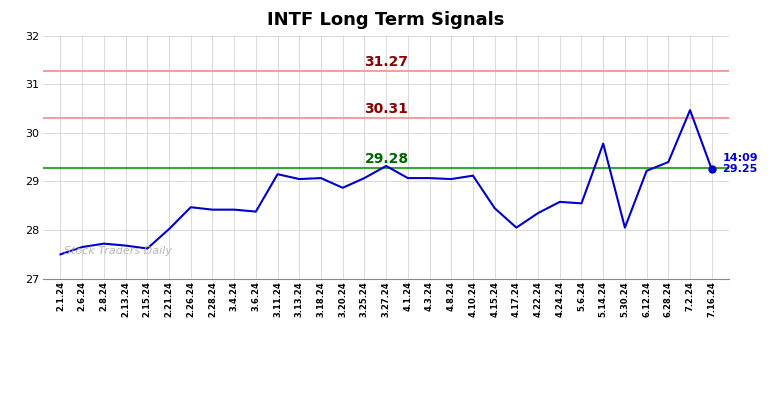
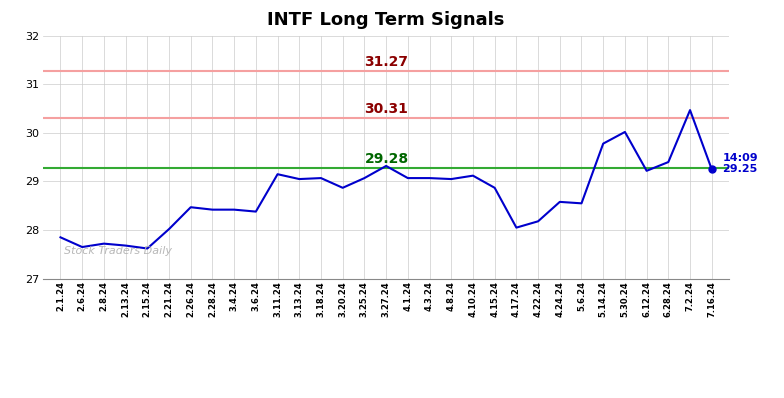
2.1.24: 27.50 -> 27.85
4.15.24: 28.45 -> 28.87
4.22.24: 28.35 -> 28.18
5.30.24: 28.05 -> 30.02
